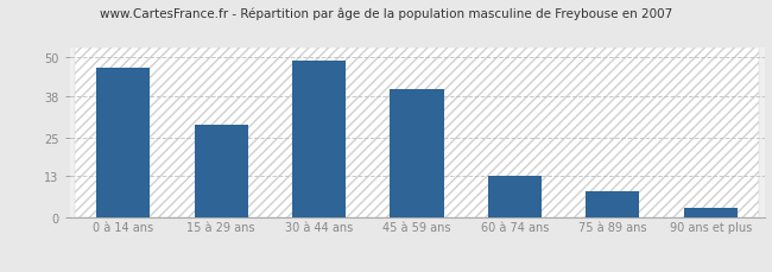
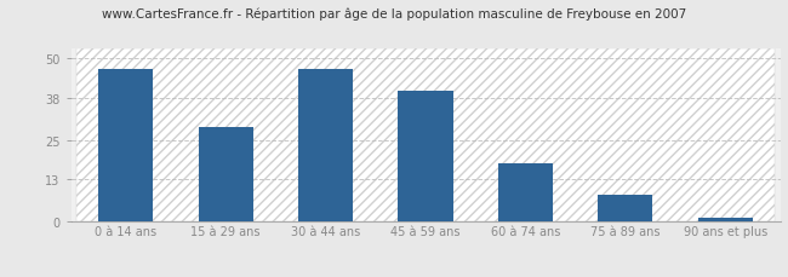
30 à 44 ans: 49 -> 47
60 à 74 ans: 13 -> 18
90 ans et plus: 3 -> 1
